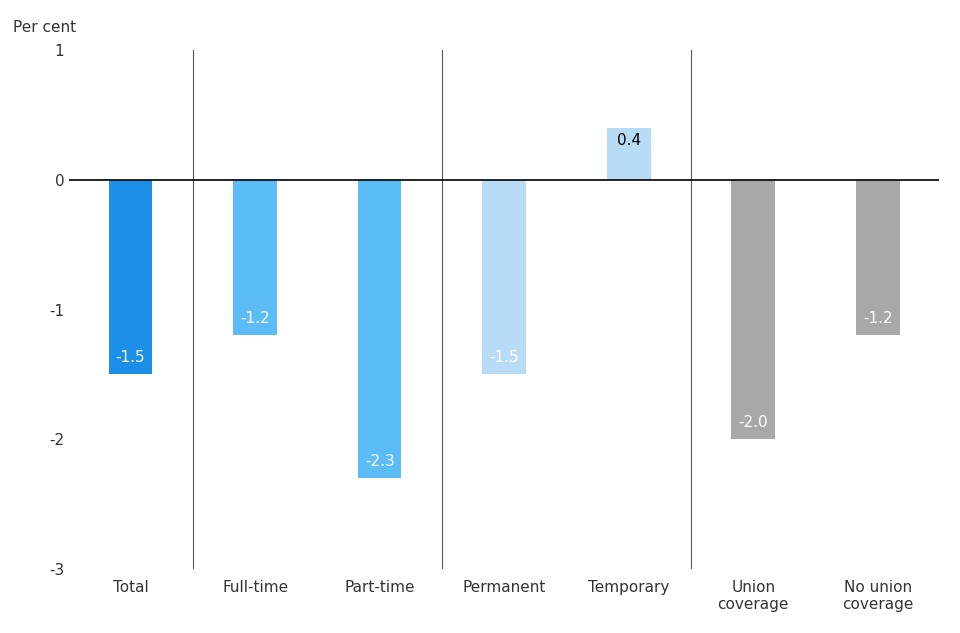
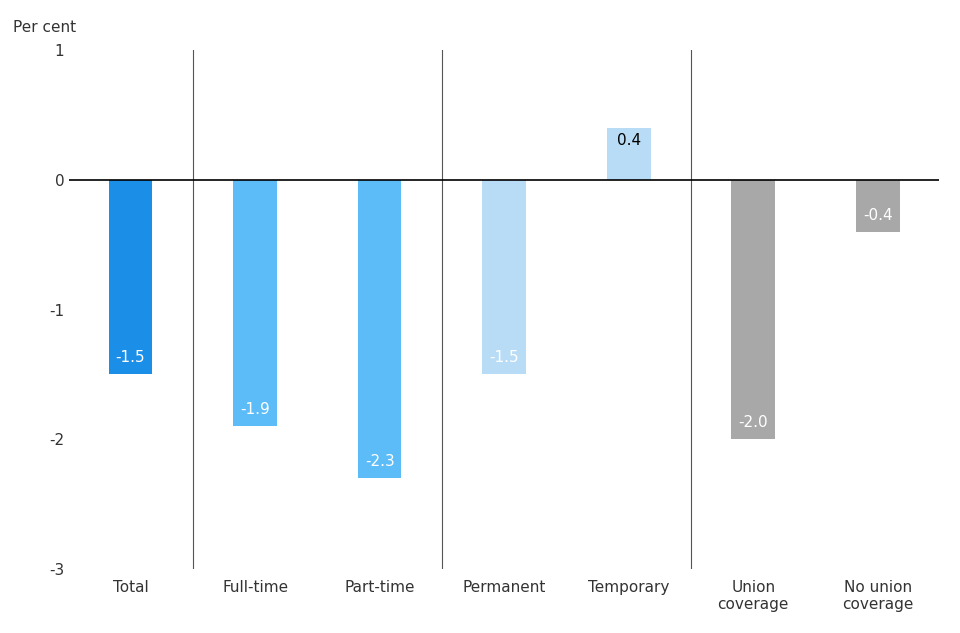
Full-time: -1.2 -> -1.9
No union coverage: -1.2 -> -0.4
